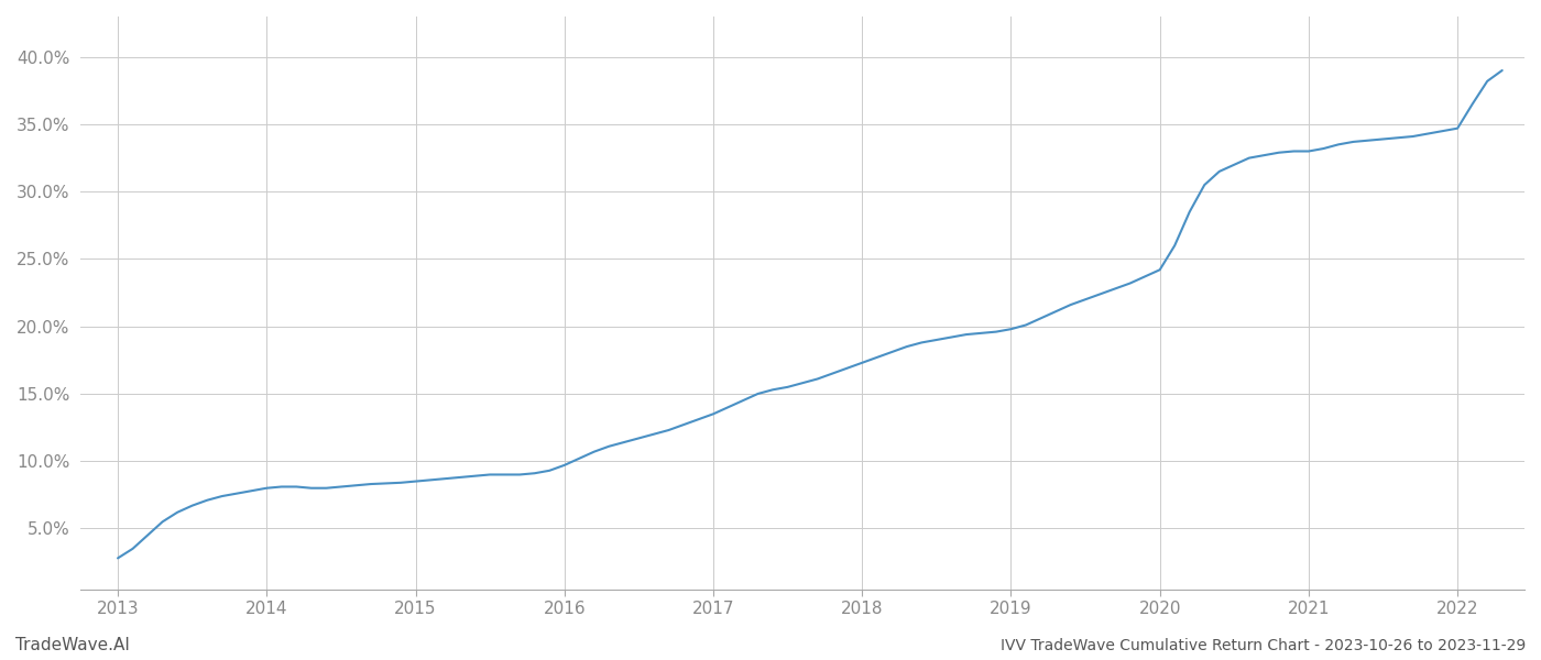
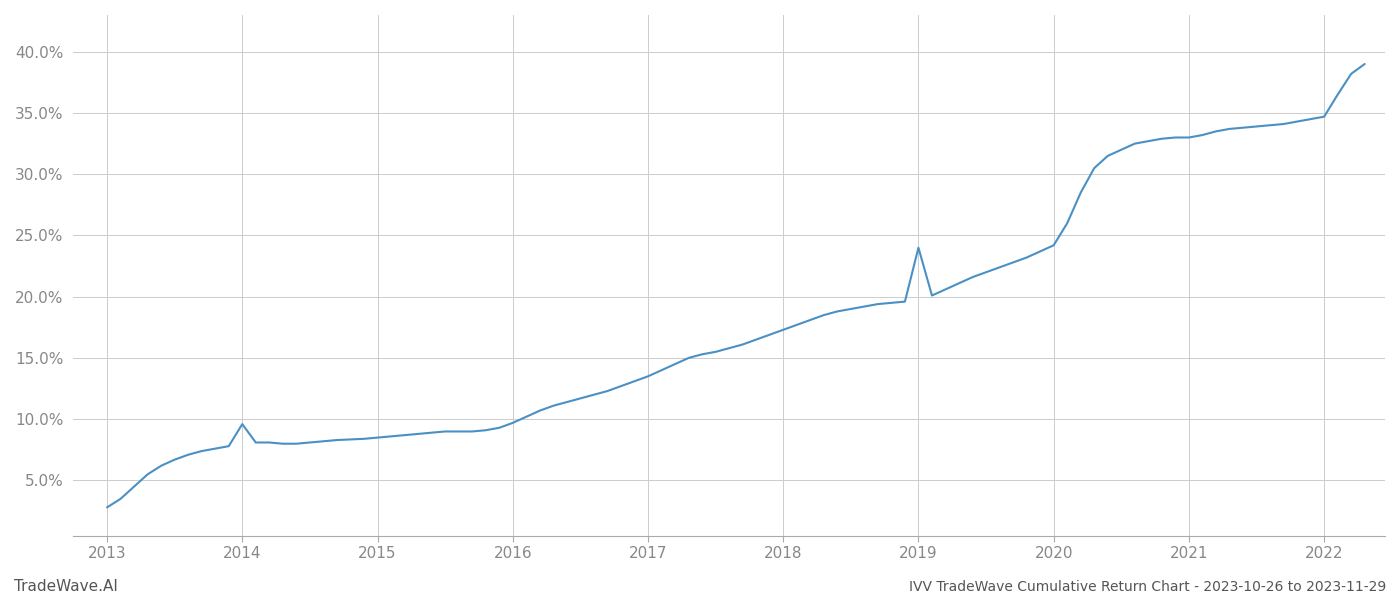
2014: 8.0% -> 9.6%
2019: 19.8% -> 24.0%
